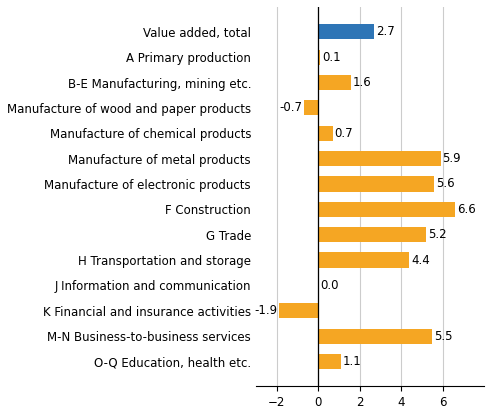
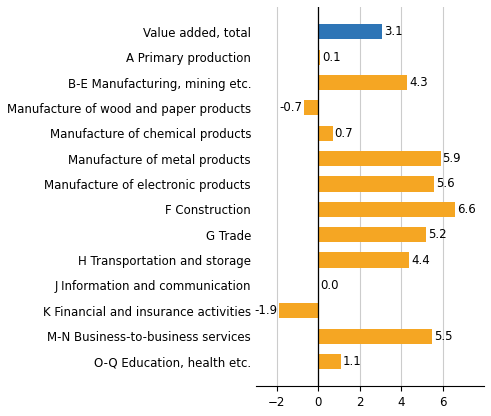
Value added, total: 2.7 -> 3.1
B-E Manufacturing, mining etc.: 1.6 -> 4.3
